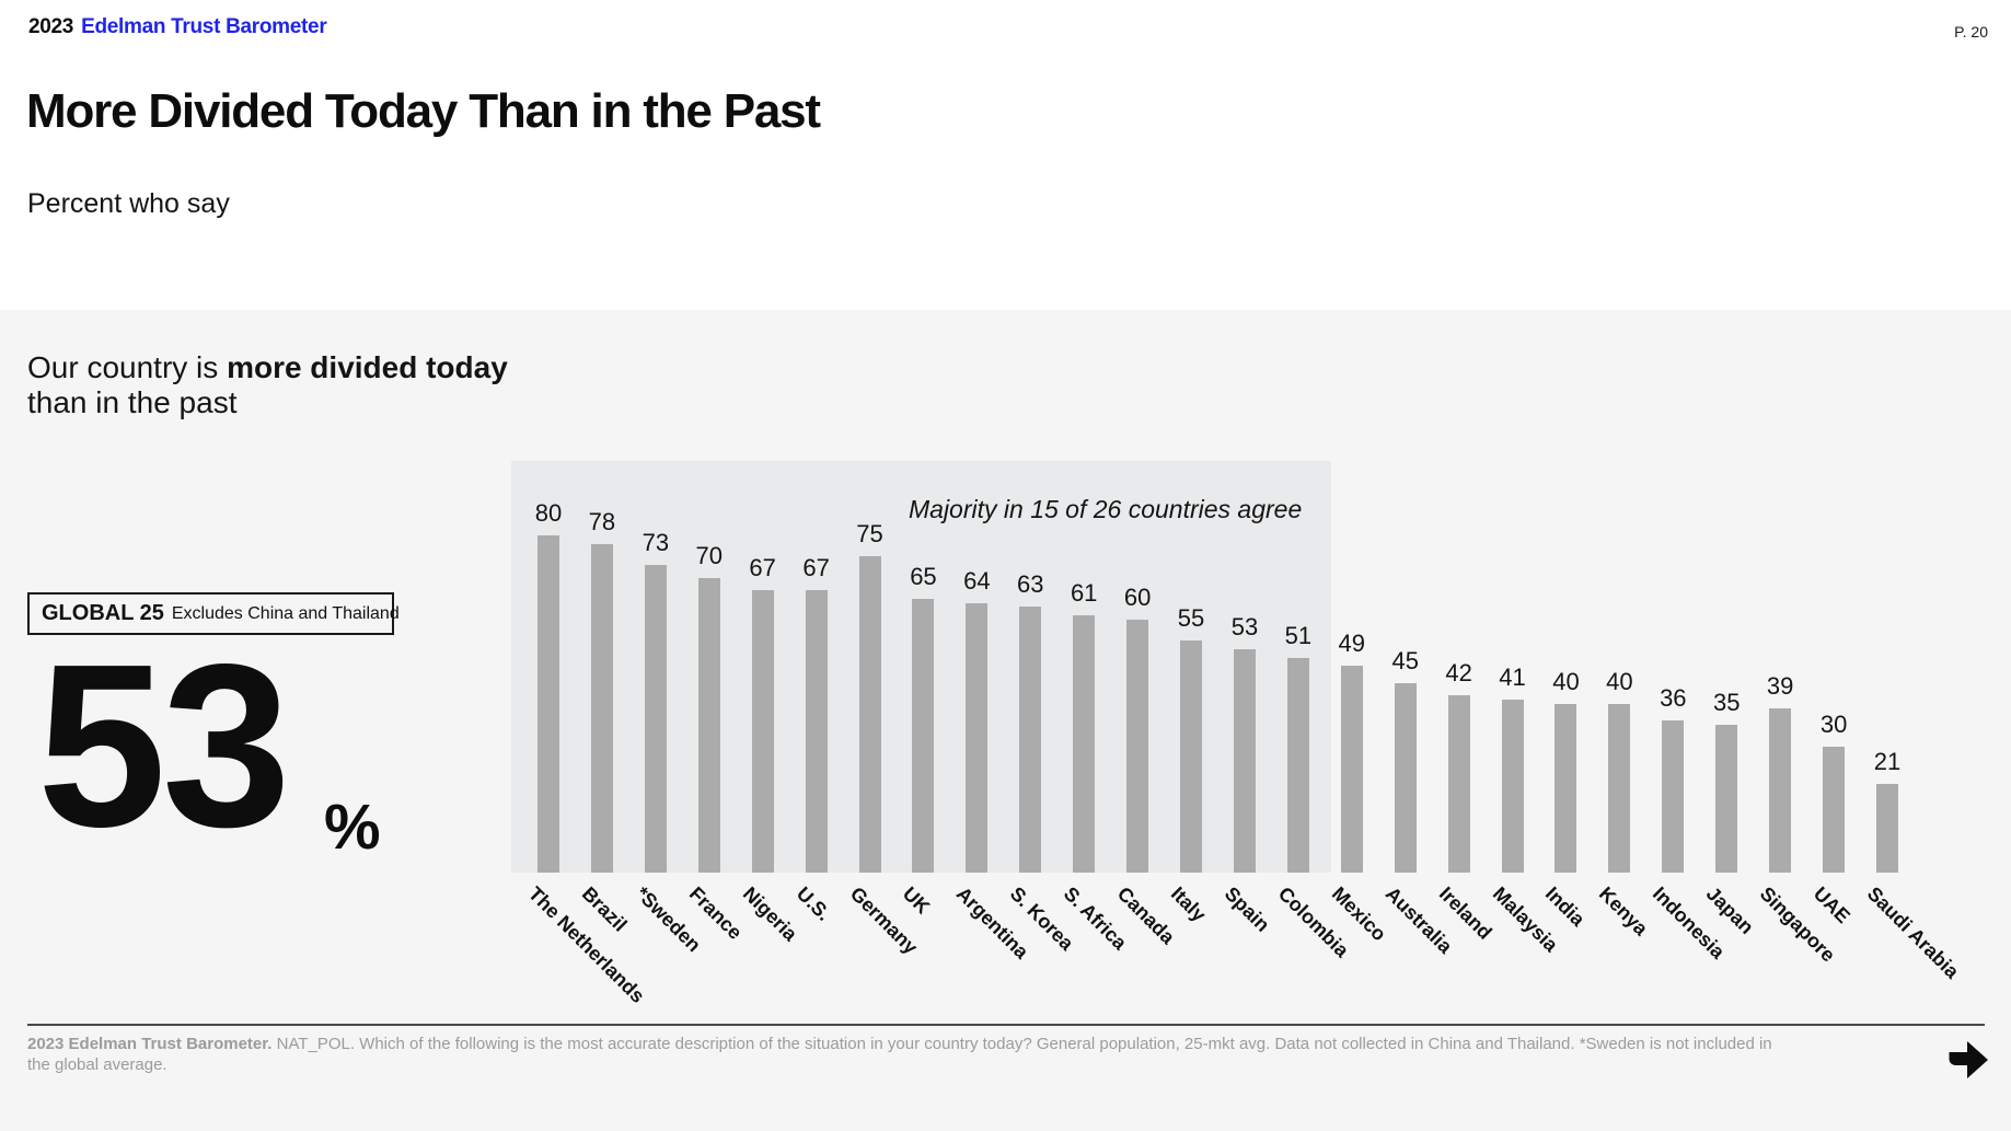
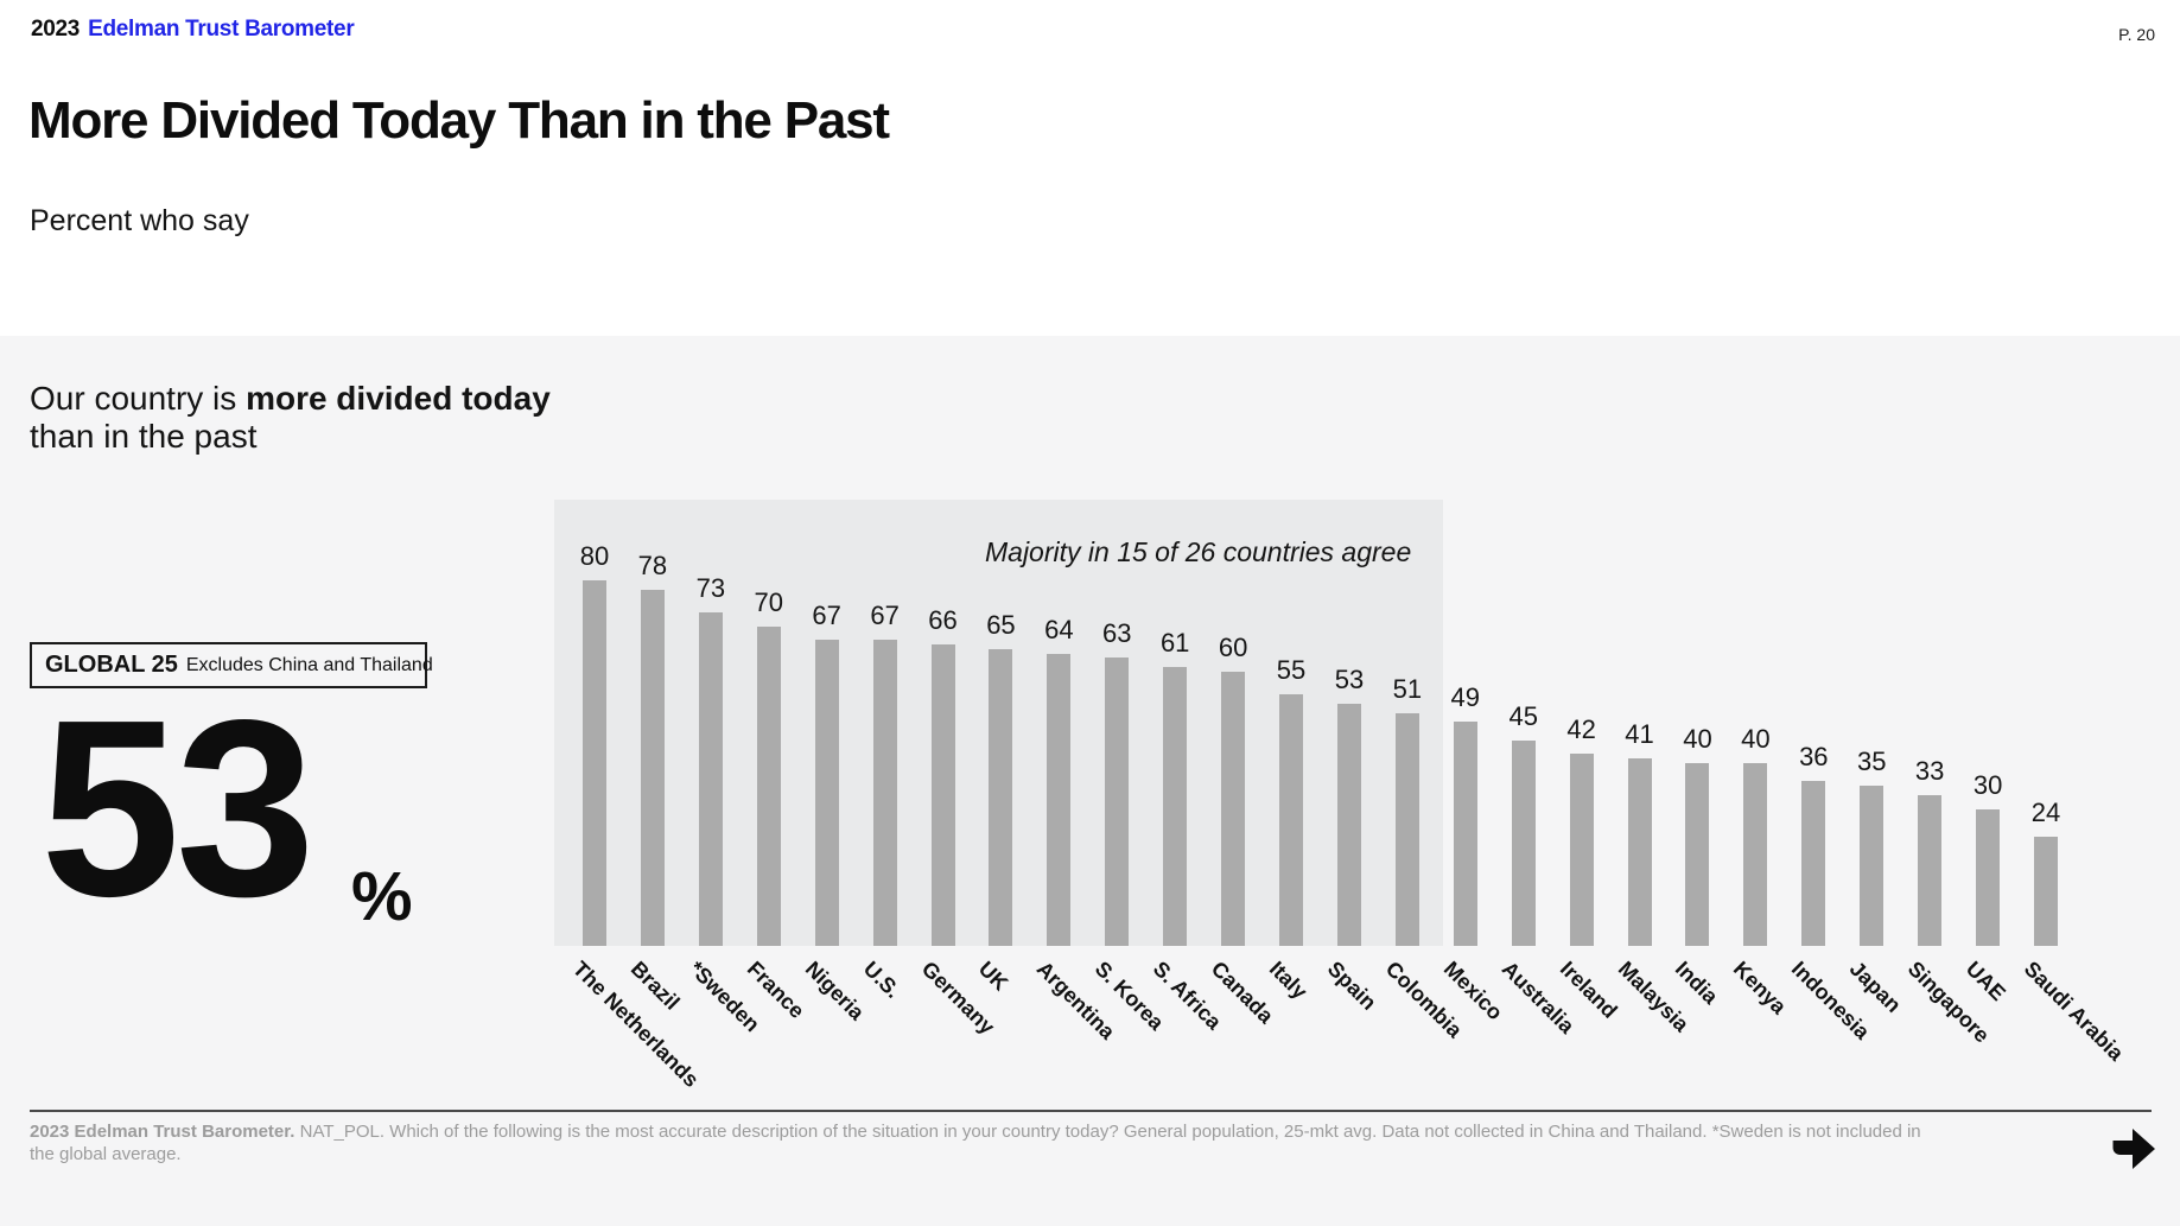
Germany: 75 -> 66
Singapore: 39 -> 33
Saudi Arabia: 21 -> 24
